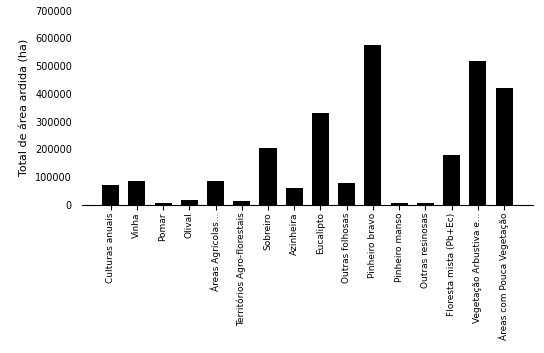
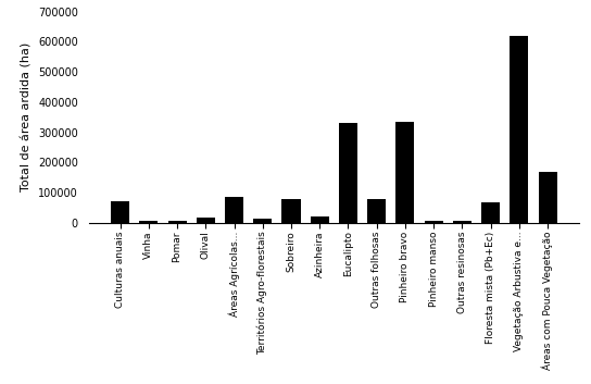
Vinha: 85000 -> 8000
Sobreiro: 205000 -> 80000
Azinheira: 60000 -> 20000
Pinheiro bravo: 575000 -> 335000
Floresta mista (Pb+Ec): 180000 -> 68000
Vegetação Arbustiva e...: 520000 -> 620000
Áreas com Pouca Vegetação: 420000 -> 168000
